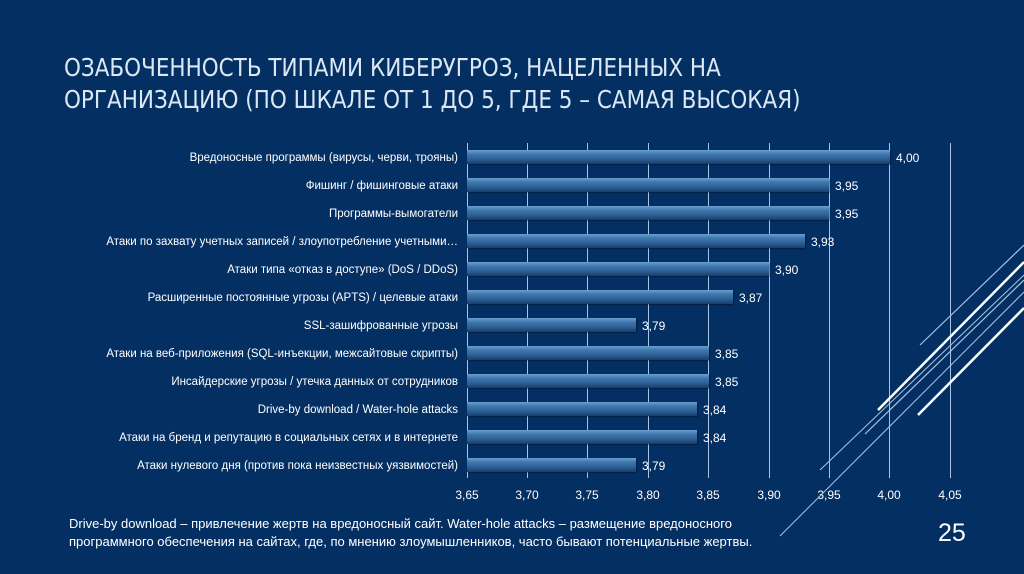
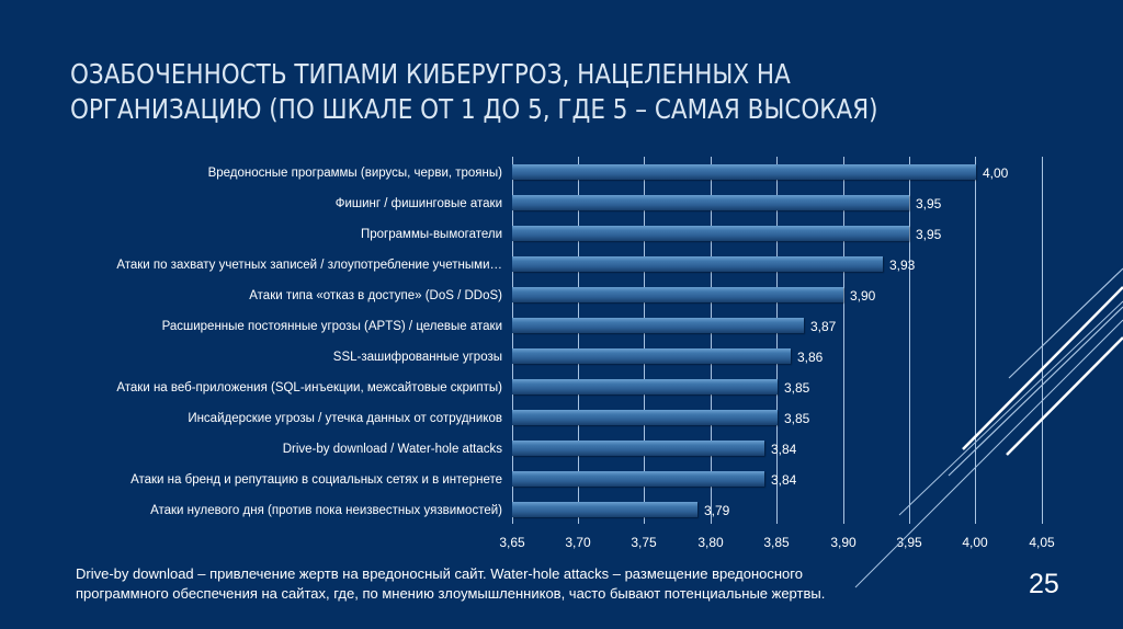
SSL-зашифрованные угрозы: 3,79 -> 3,86
